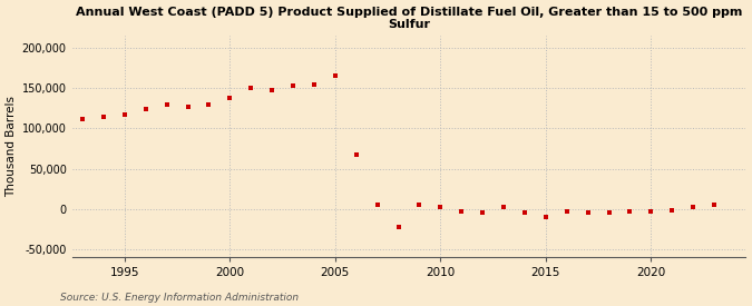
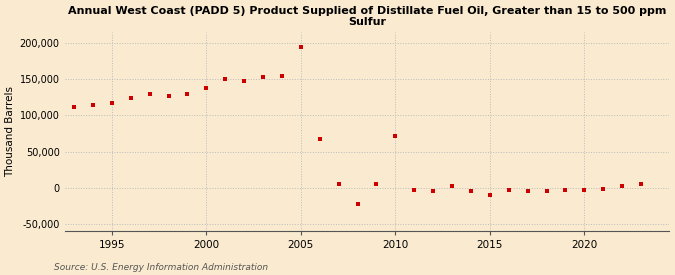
2005: 165,000 -> 194,000
2010: 3,000 -> 72,000
